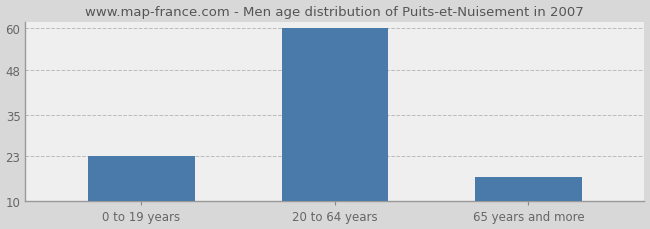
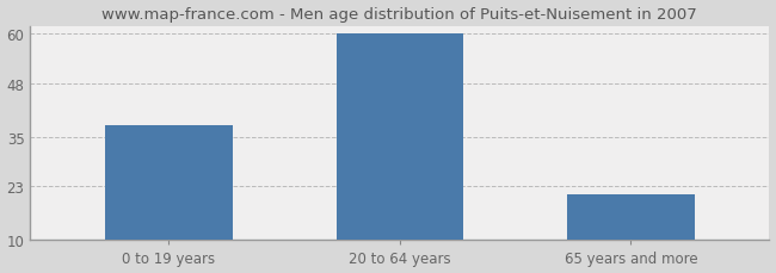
0 to 19 years: 23 -> 38
65 years and more: 17 -> 21
